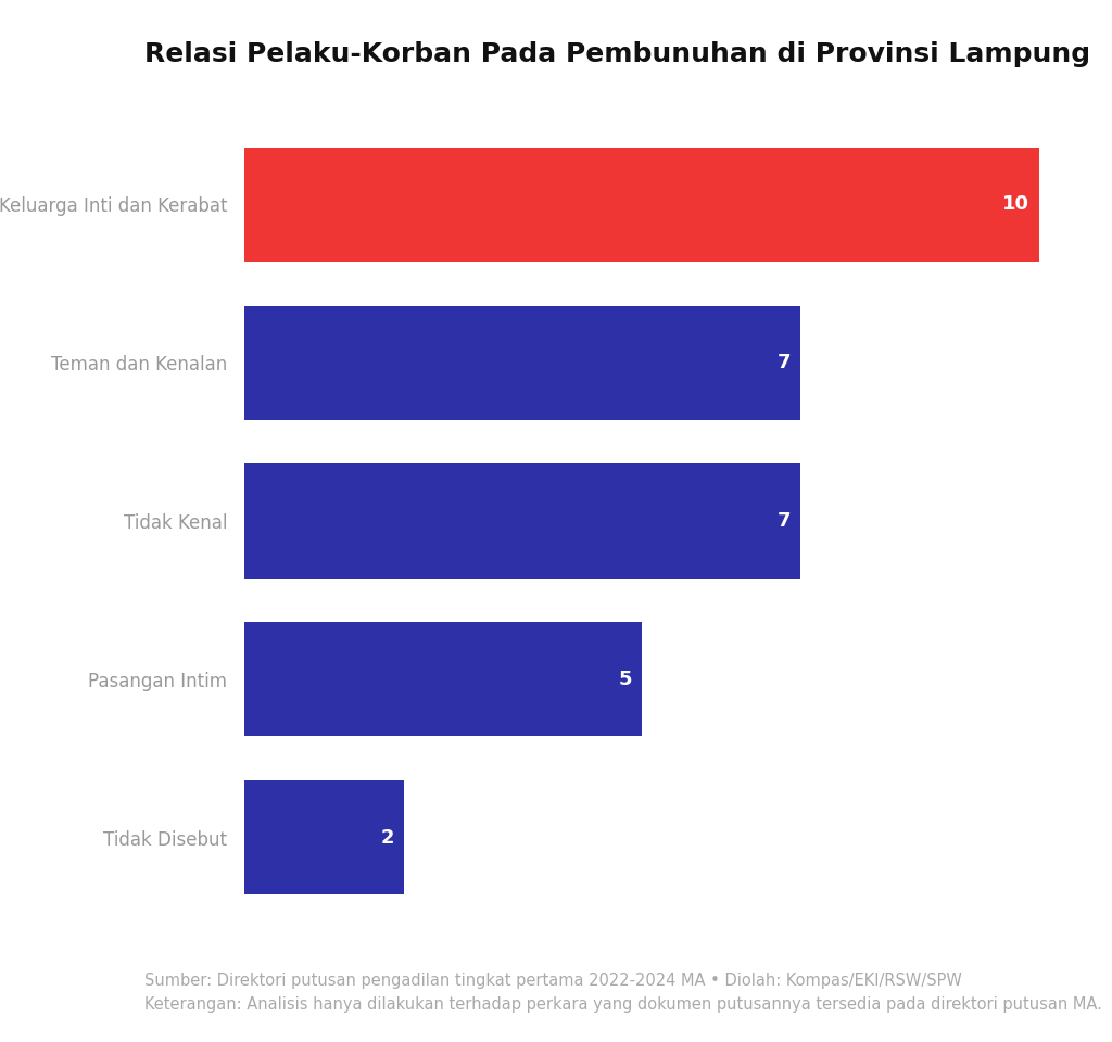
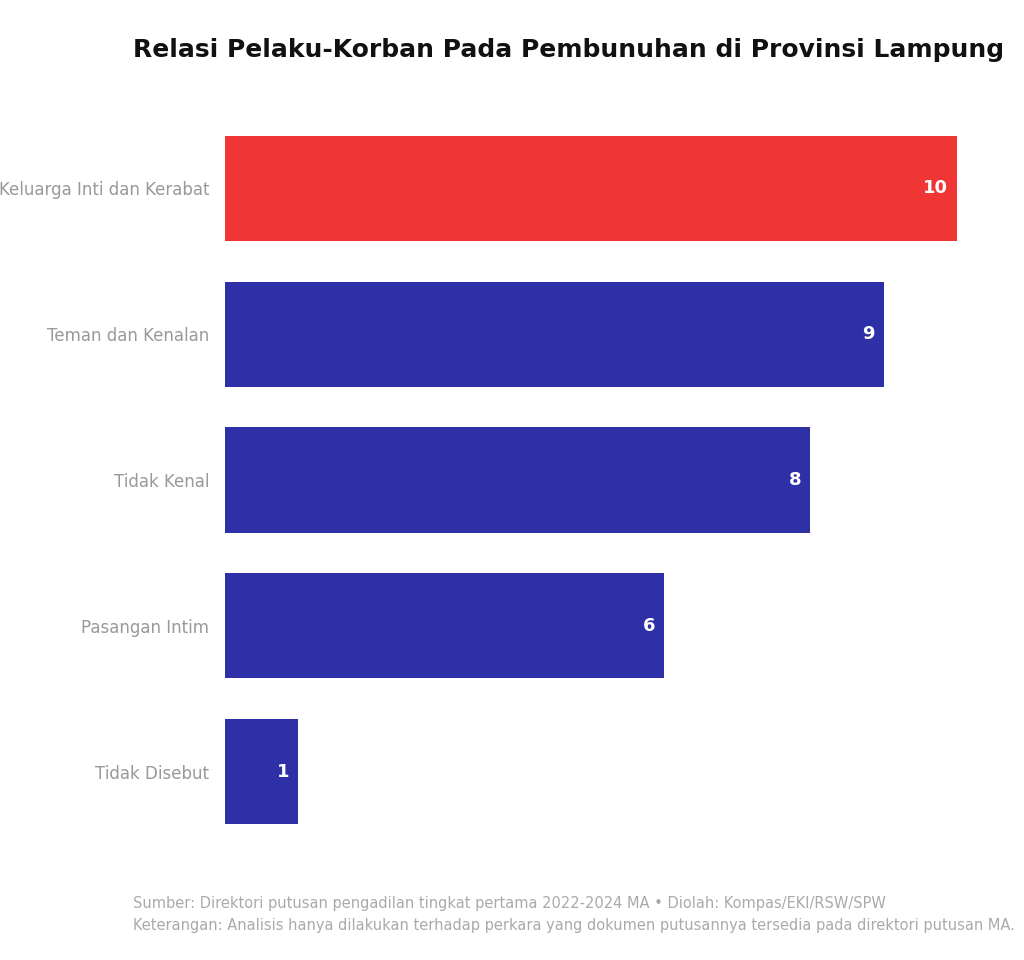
Teman dan Kenalan: 7 -> 9
Tidak Kenal: 7 -> 8
Pasangan Intim: 5 -> 6
Tidak Disebut: 2 -> 1
